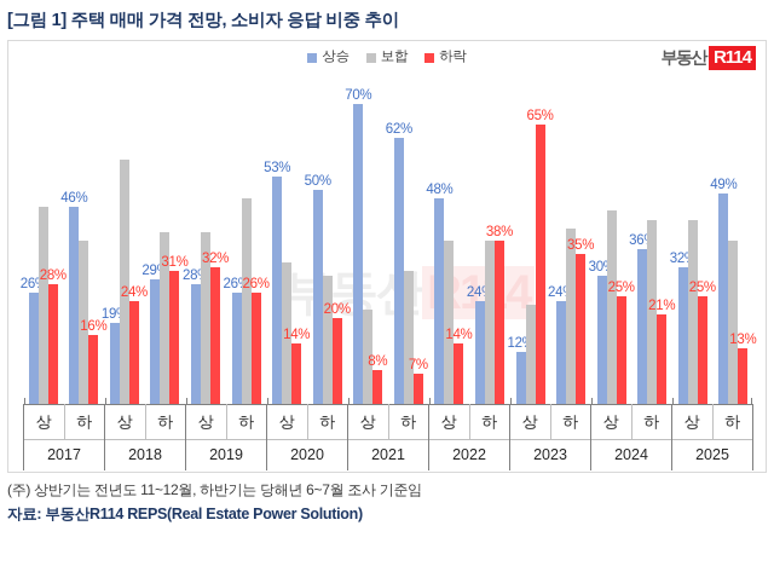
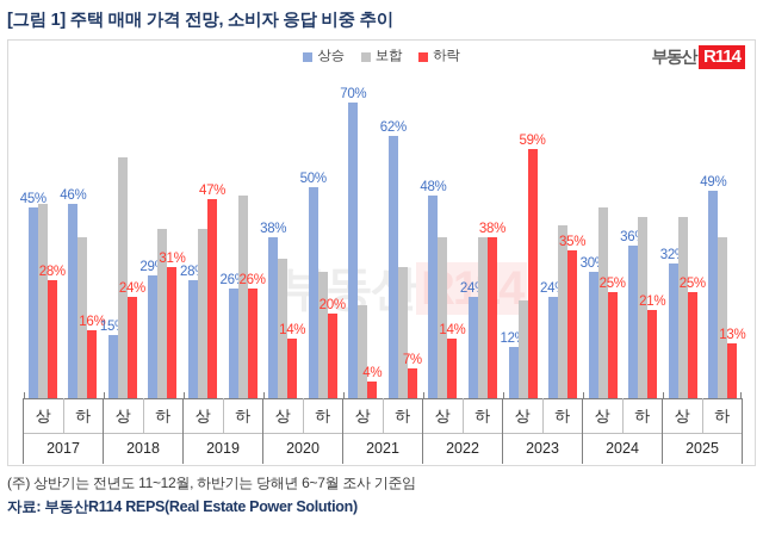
상승/2017 상: 26% -> 45%
상승/2018 상: 19% -> 15%
하락/2019 상: 32% -> 47%
상승/2020 상: 53% -> 38%
하락/2021 상: 8% -> 4%
하락/2023 상: 65% -> 59%
